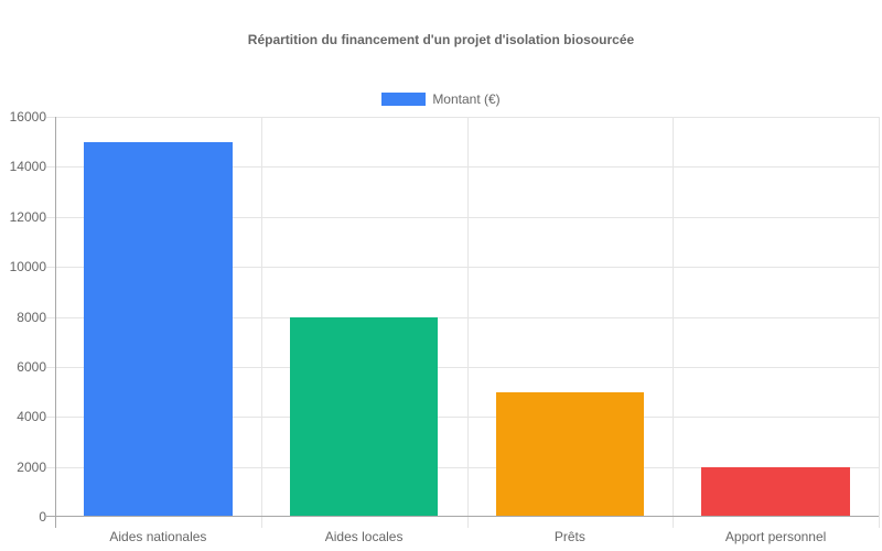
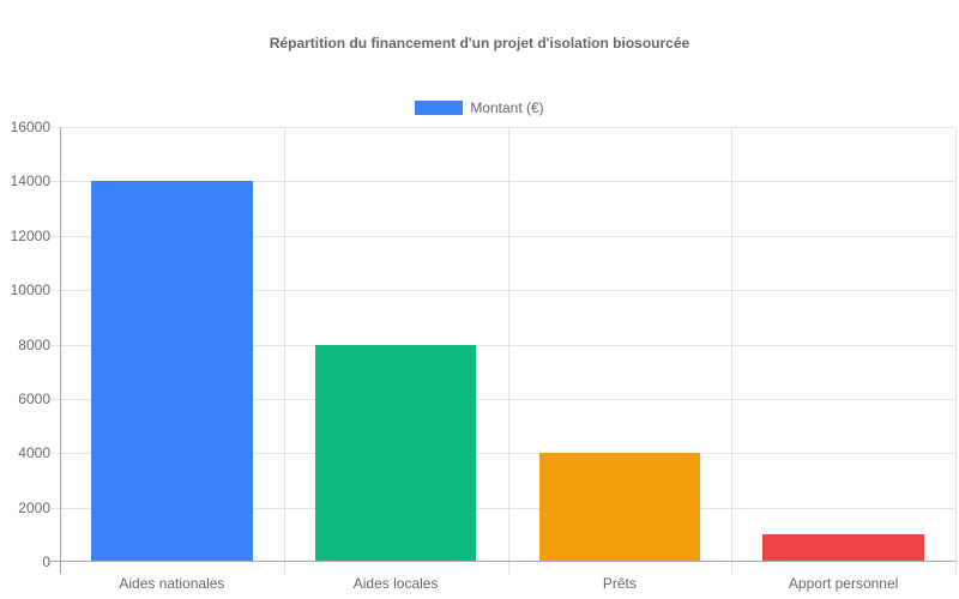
Aides nationales: 15000 -> 14000
Prêts: 5000 -> 4000
Apport personnel: 2000 -> 1000
